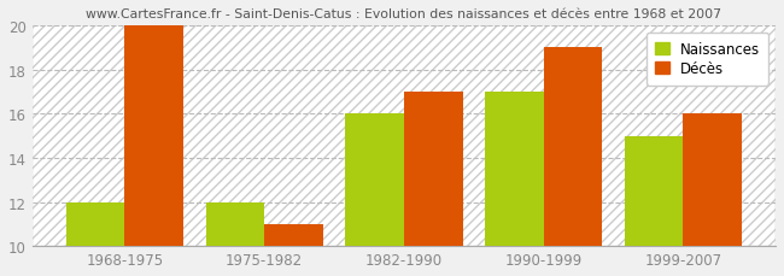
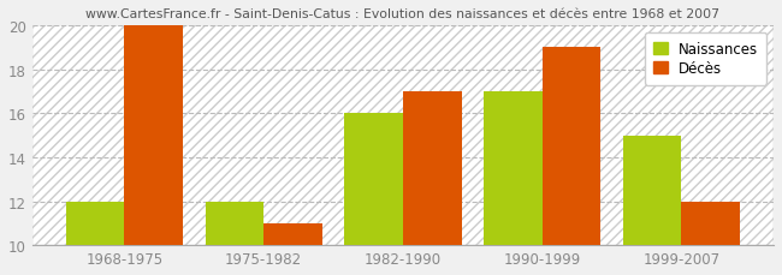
Décès/1999-2007: 16 -> 12
